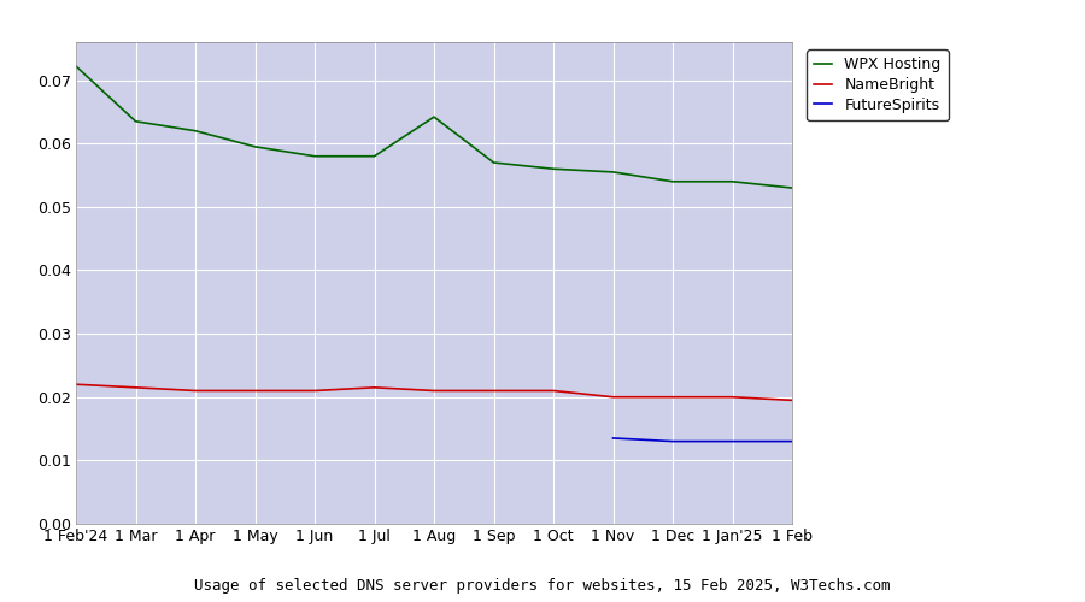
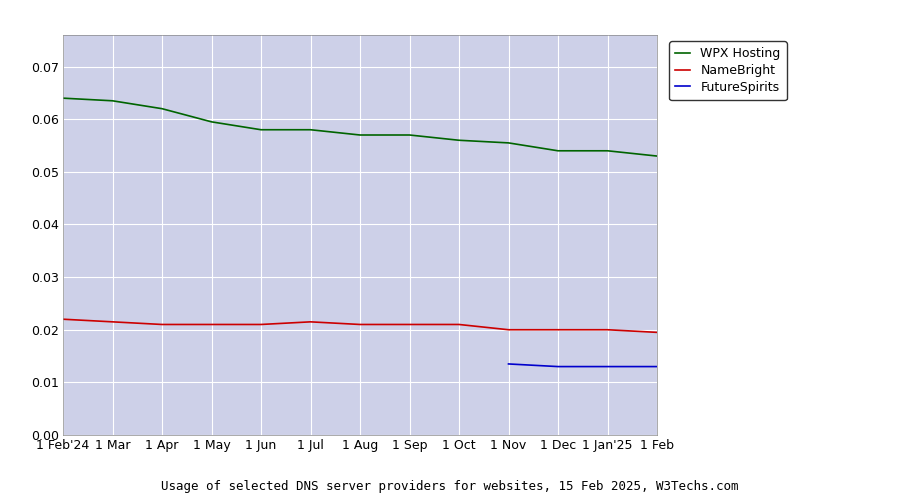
WPX Hosting/1 Feb'24: 0.0722 -> 0.0640
WPX Hosting/1 Aug: 0.0642 -> 0.0570
